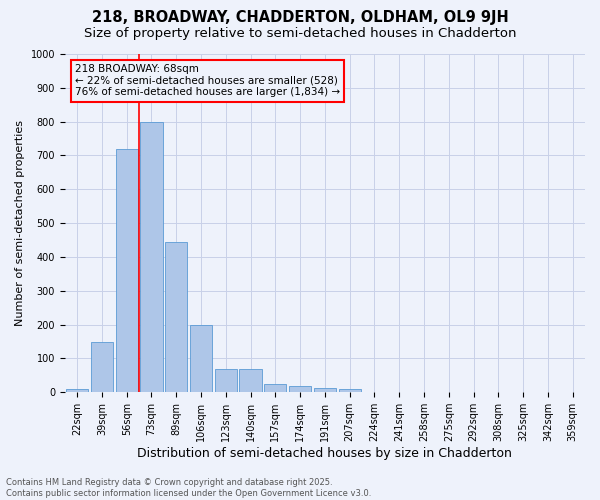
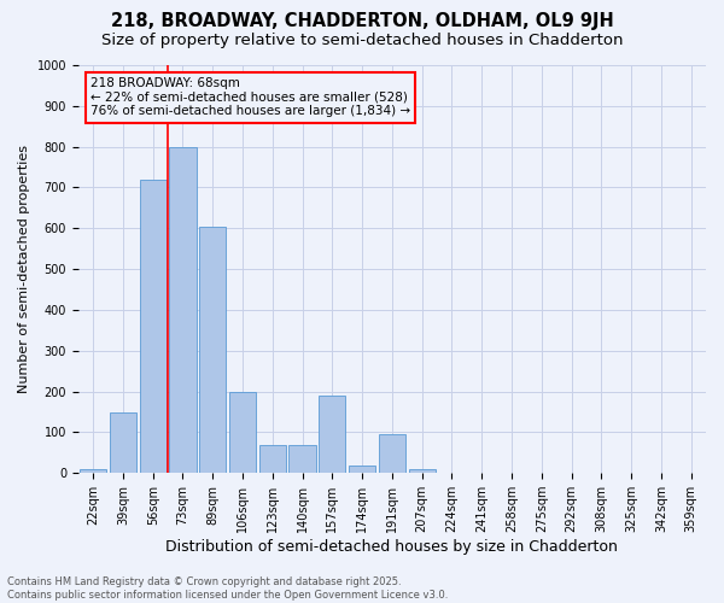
89sqm: 445 -> 605
157sqm: 25 -> 190
191sqm: 12 -> 95
